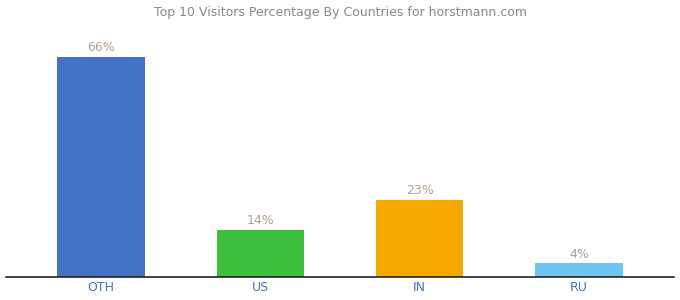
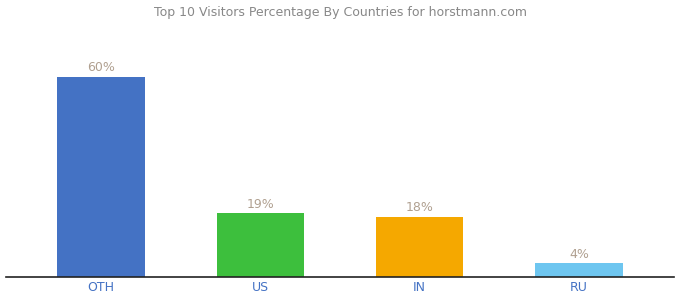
OTH: 66% -> 60%
US: 14% -> 19%
IN: 23% -> 18%
